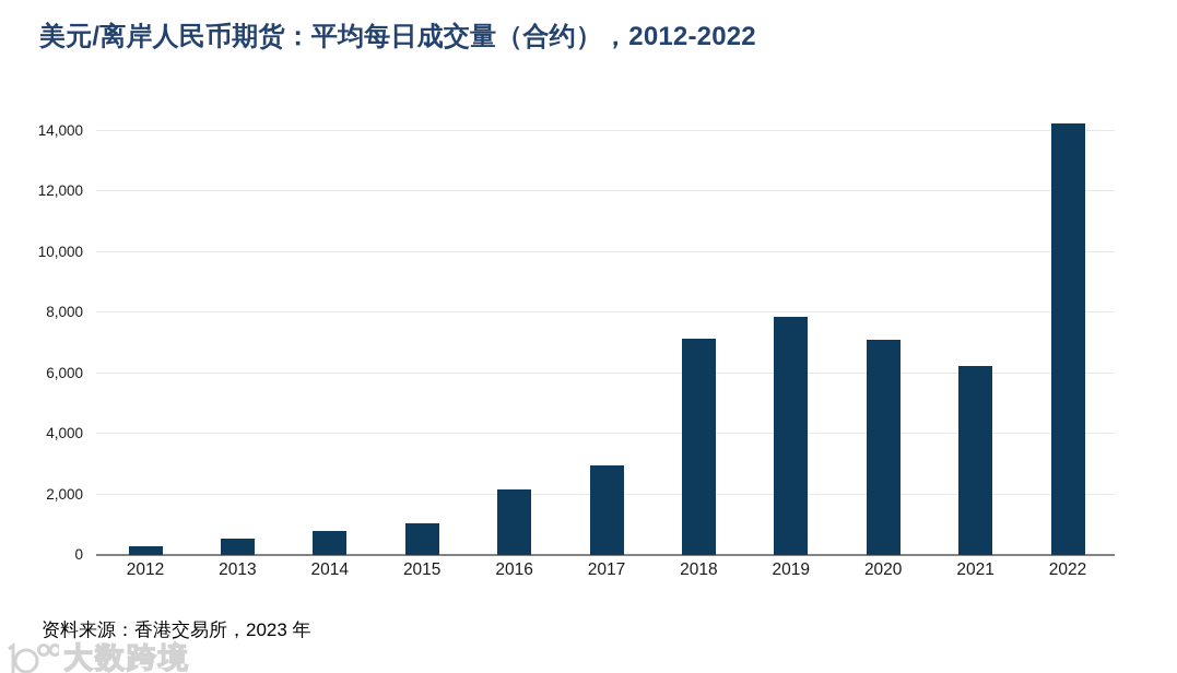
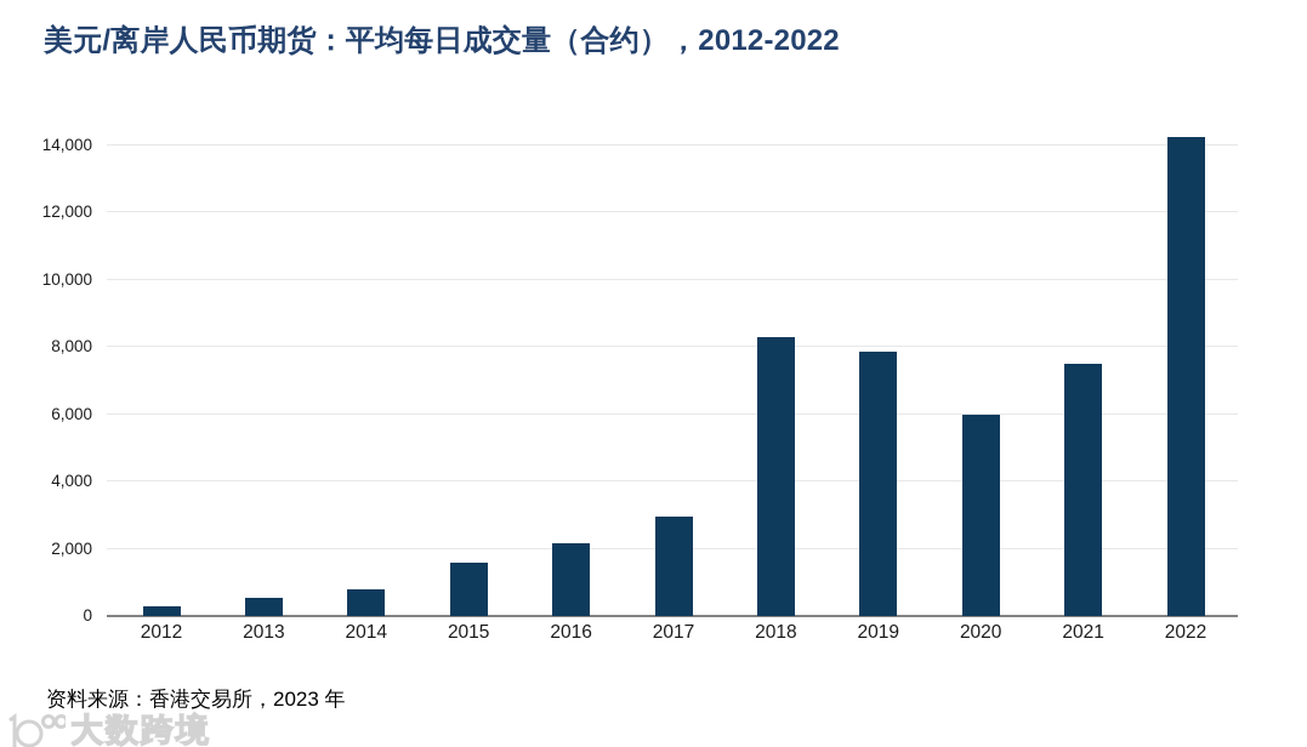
2015: 1000 -> 1600
2018: 7200 -> 8300
2020: 7100 -> 6000
2021: 6200 -> 7500
